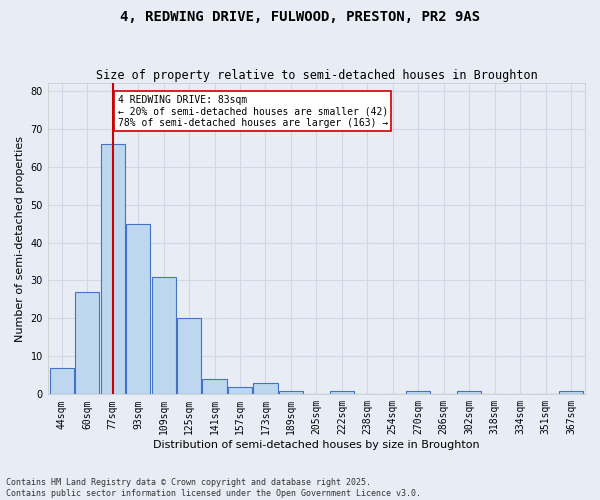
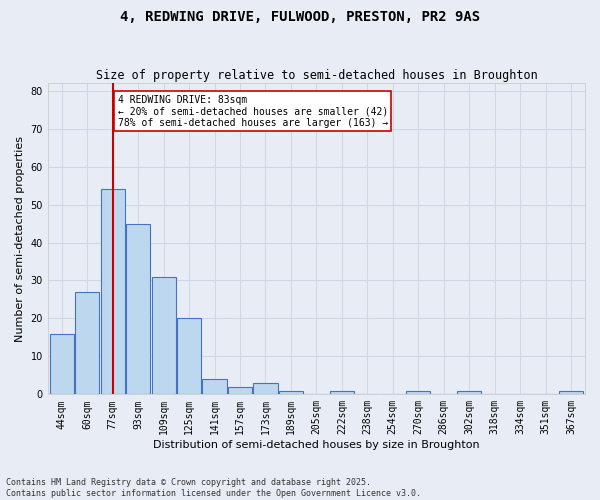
44sqm: 7 -> 16
77sqm: 66 -> 54
